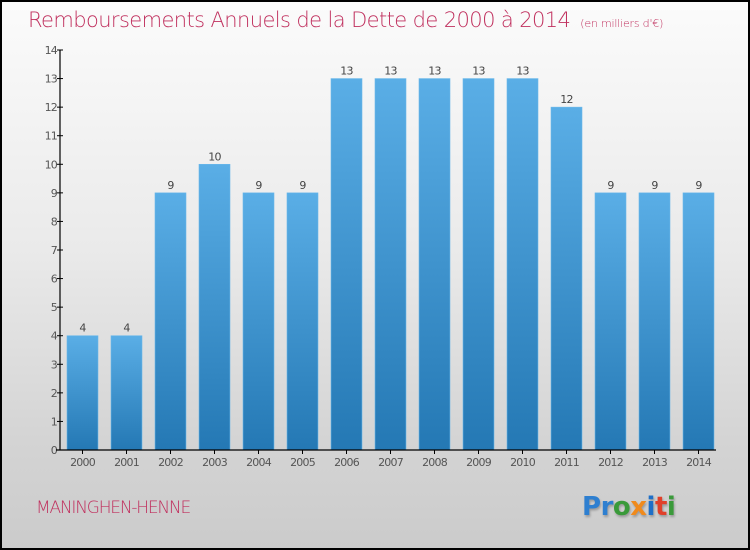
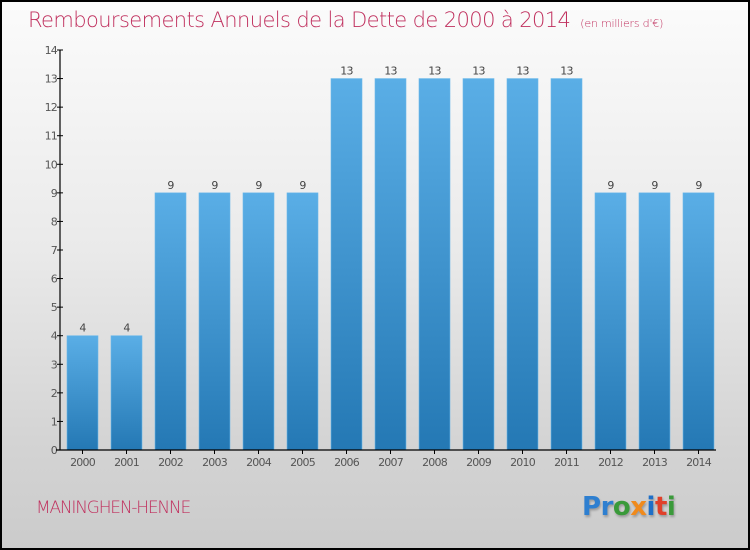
2003: 10 -> 9
2011: 12 -> 13
